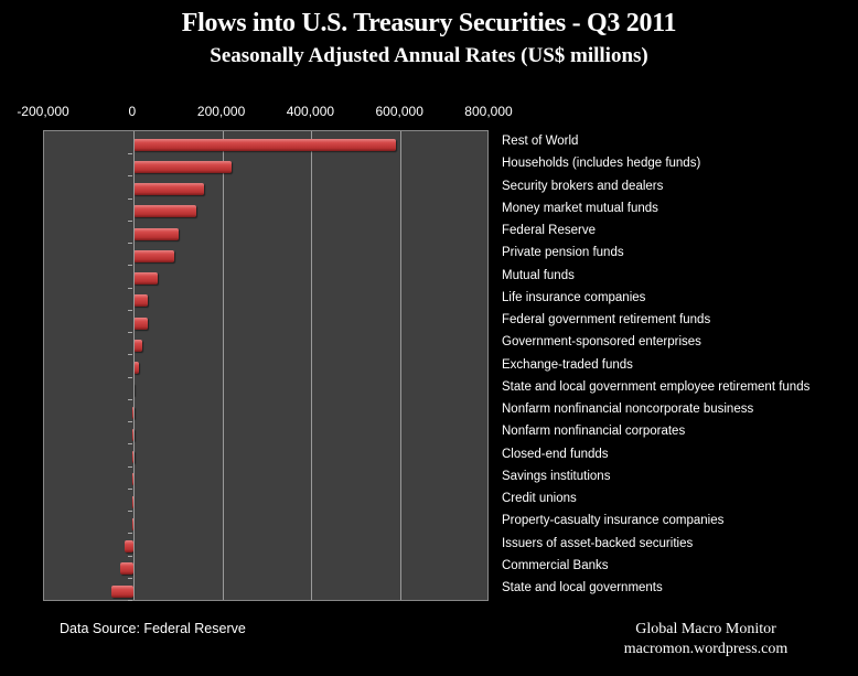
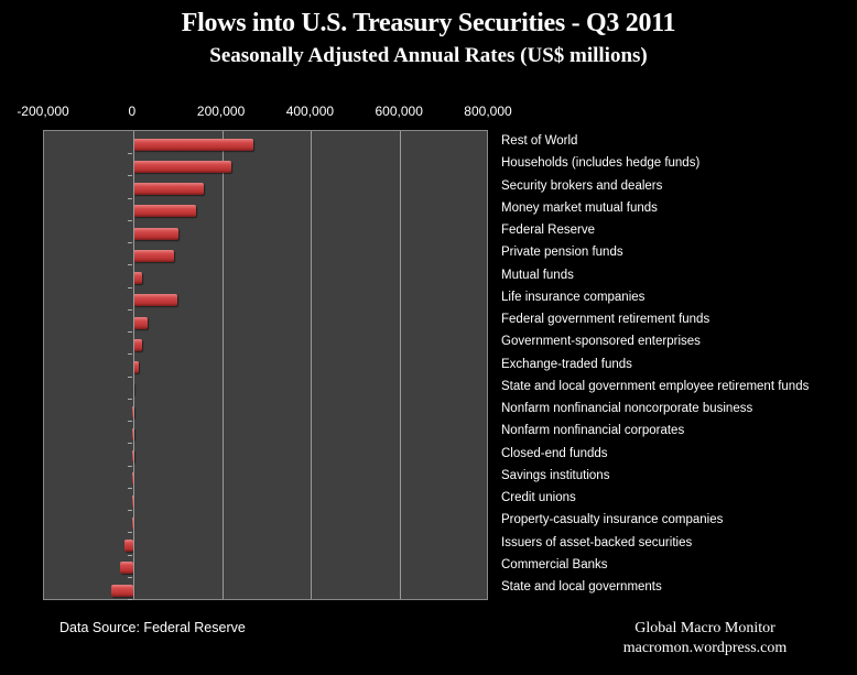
Rest of World: 590000 -> 270000
Mutual funds: 60000 -> 20000
Life insurance companies: 30000 -> 100000
